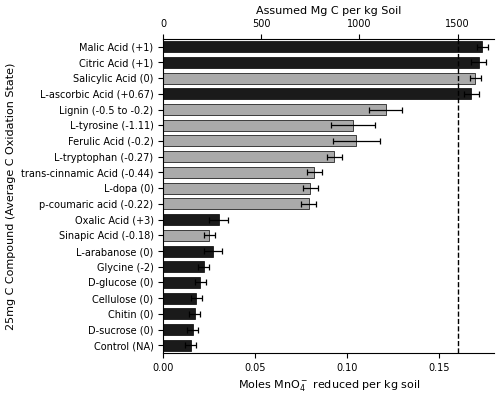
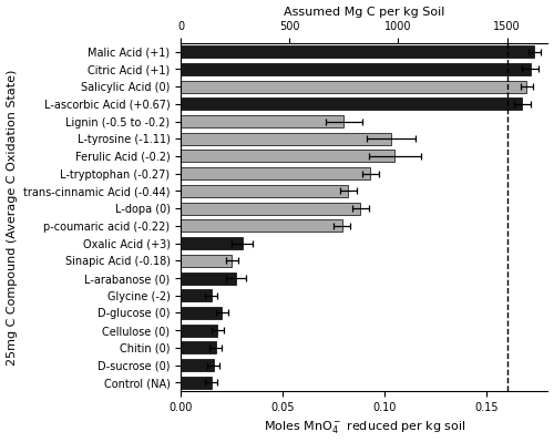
Lignin (-0.5 to -0.2): 0.121 -> 0.080
L-dopa (0): 0.080 -> 0.088
Glycine (-2): 0.022 -> 0.015
